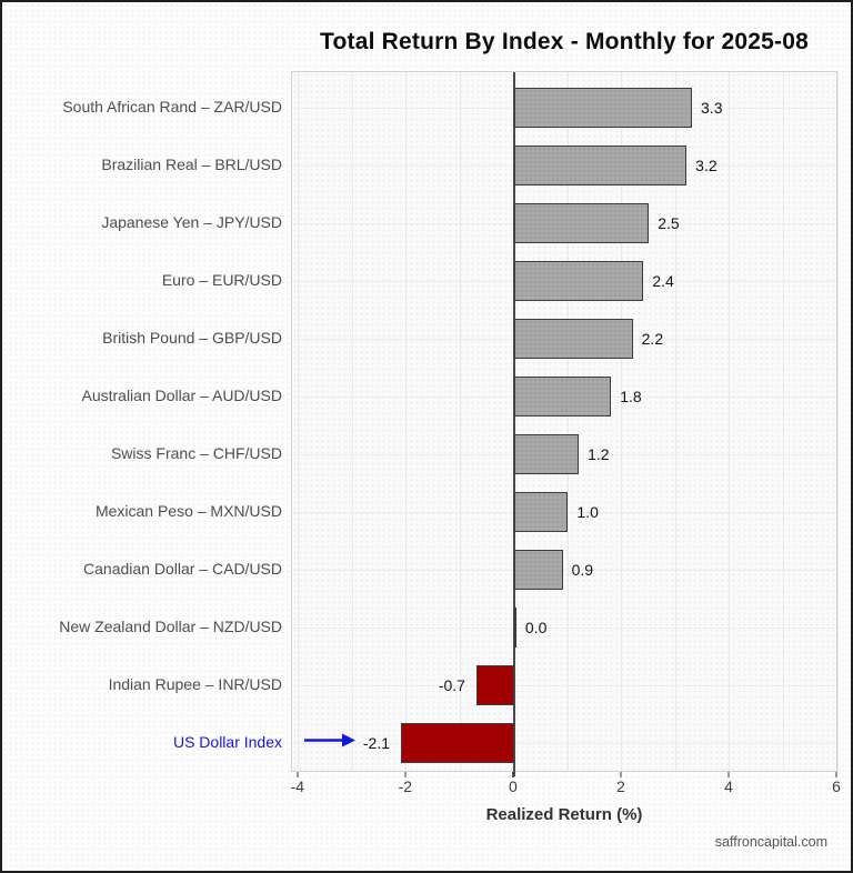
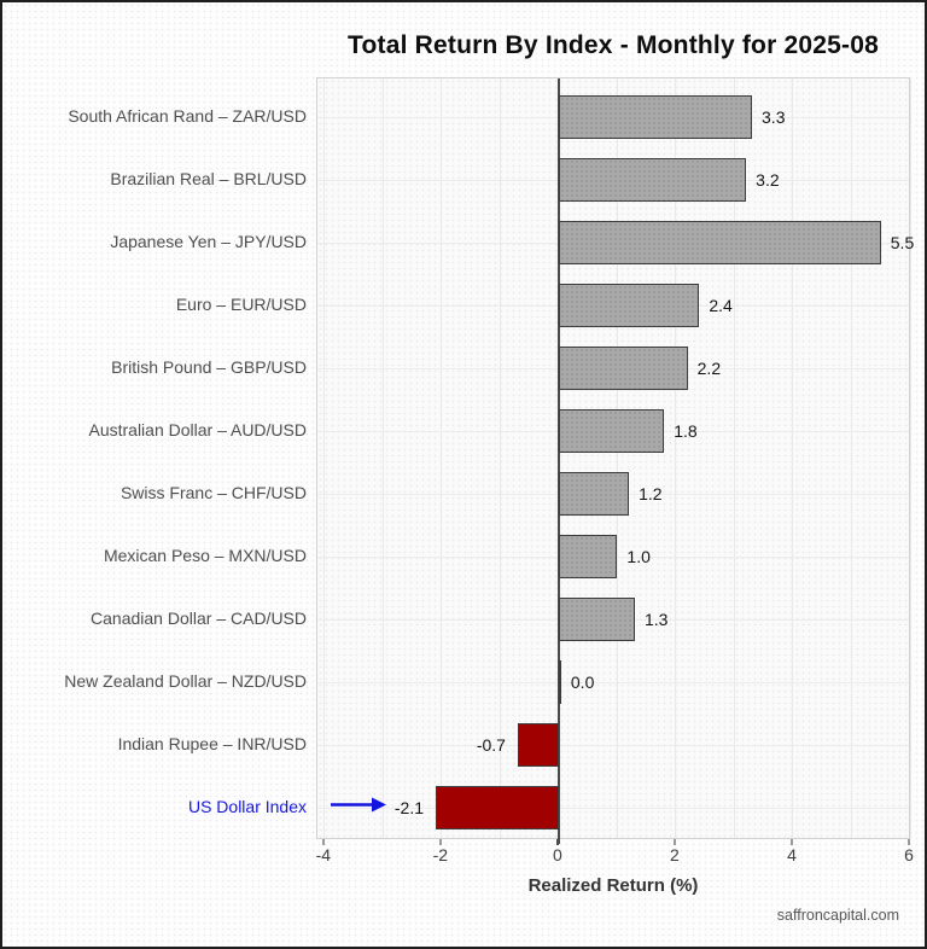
Japanese Yen – JPY/USD: 2.5 -> 5.5
Canadian Dollar – CAD/USD: 0.9 -> 1.3
